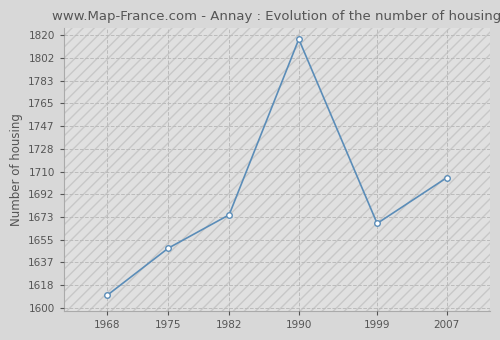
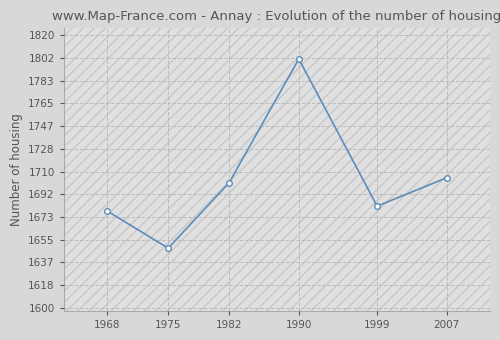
1968: 1610 -> 1678
1982: 1675 -> 1701
1990: 1817 -> 1801
1999: 1668 -> 1682
